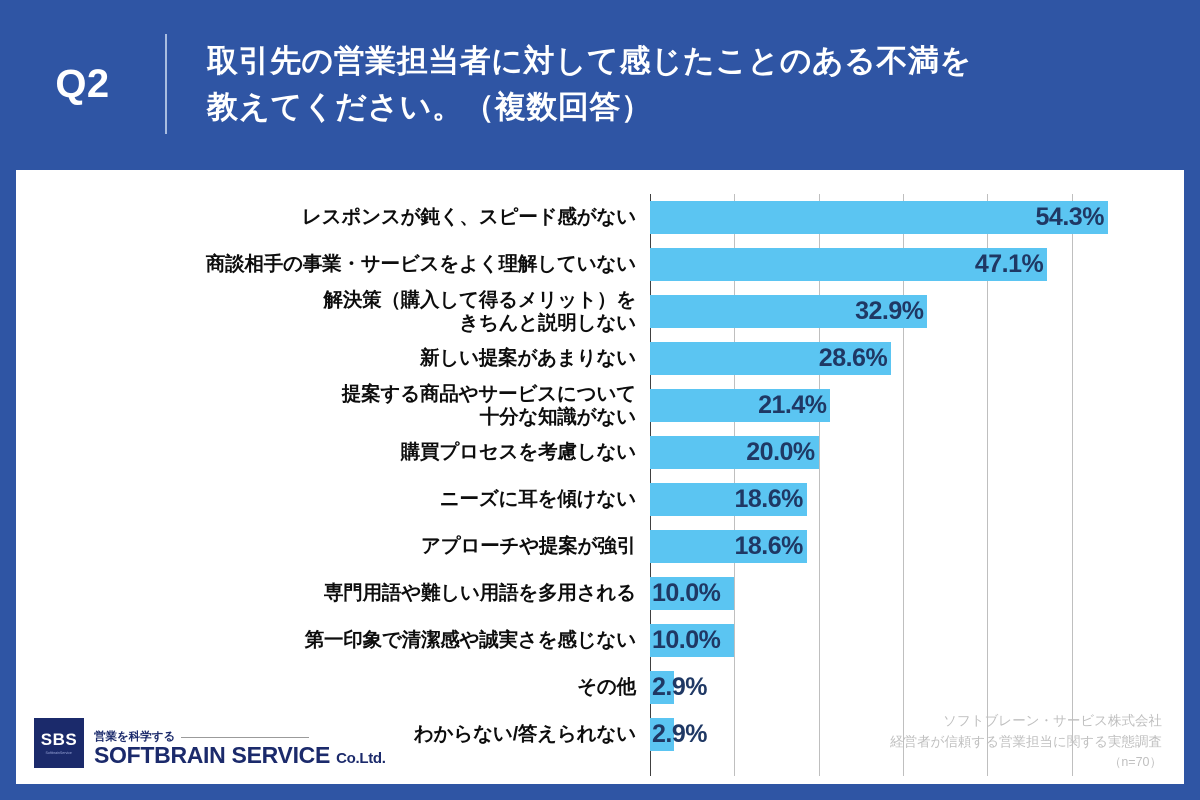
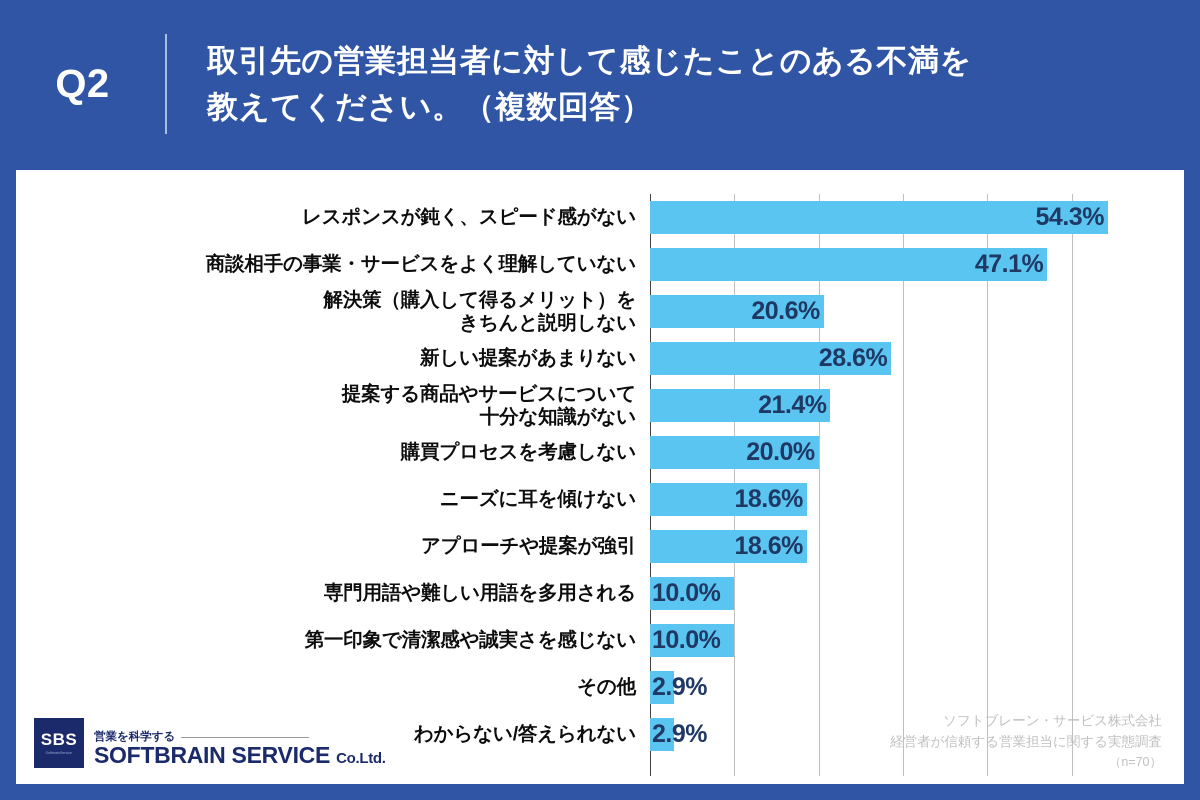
解決策（購入して得るメリット）を きちんと説明しない: 32.9% -> 20.6%
